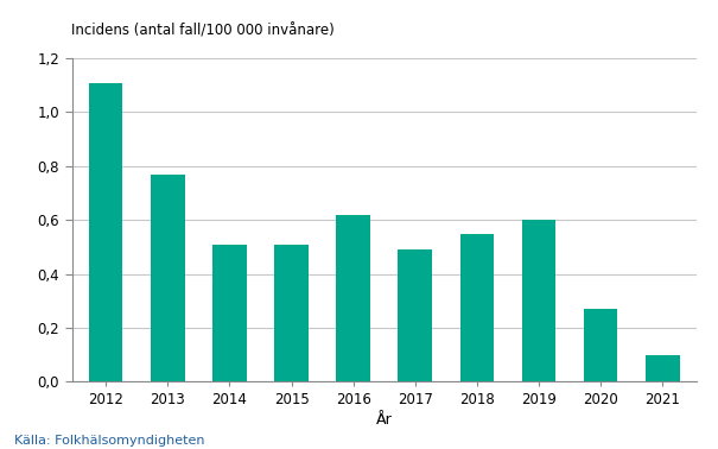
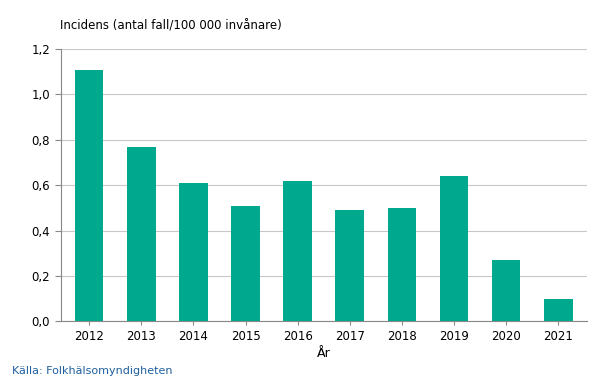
2014: 0,51 -> 0,61
2018: 0,55 -> 0,50
2019: 0,60 -> 0,64
